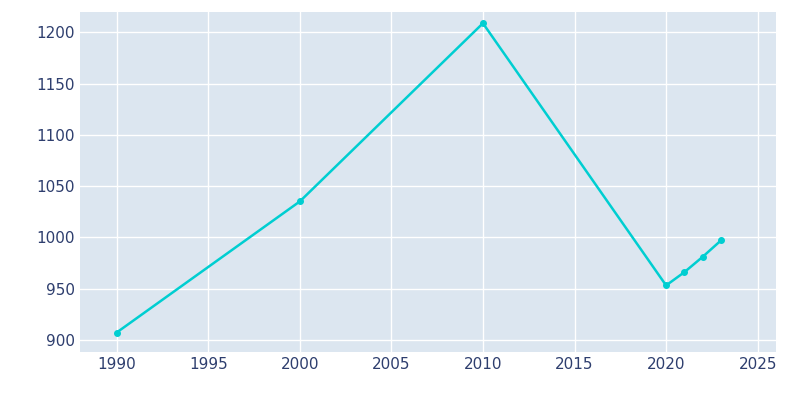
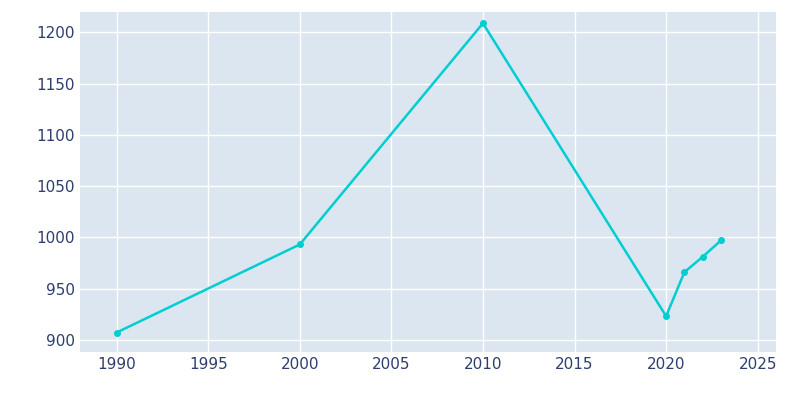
2000: 1035 -> 993
2020: 953 -> 923
